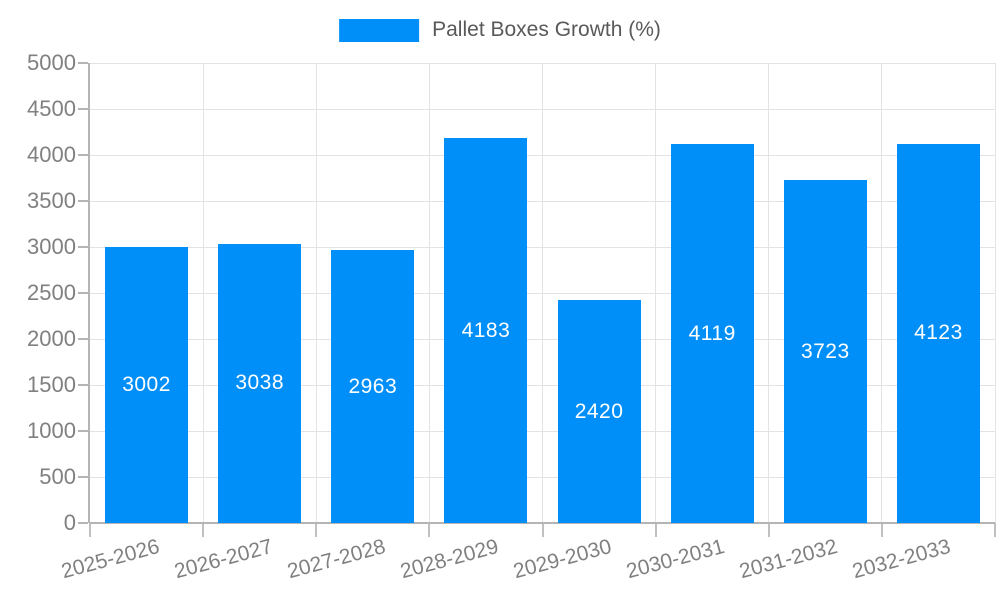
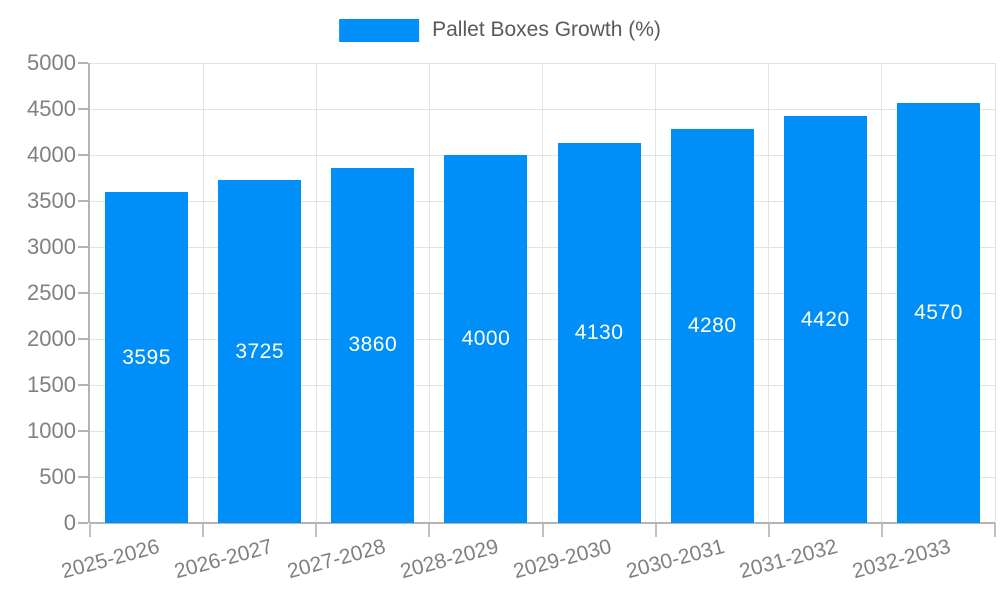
2025-2026: 3002 -> 3595
2026-2027: 3038 -> 3725
2027-2028: 2963 -> 3860
2028-2029: 4183 -> 4000
2029-2030: 2420 -> 4130
2030-2031: 4119 -> 4280
2031-2032: 3723 -> 4420
2032-2033: 4123 -> 4570
